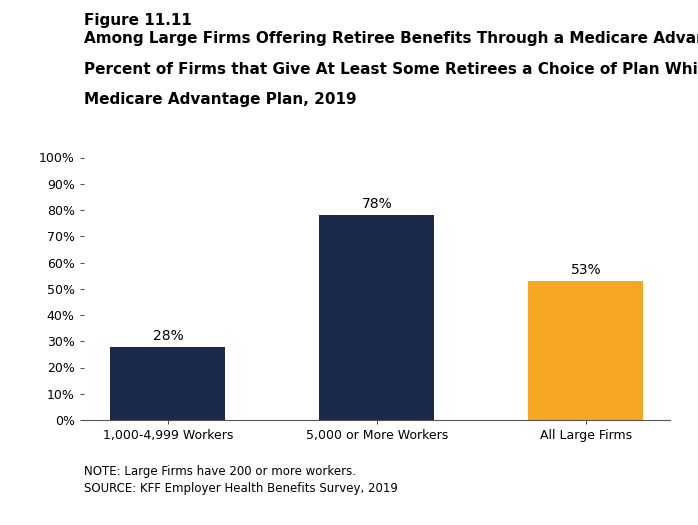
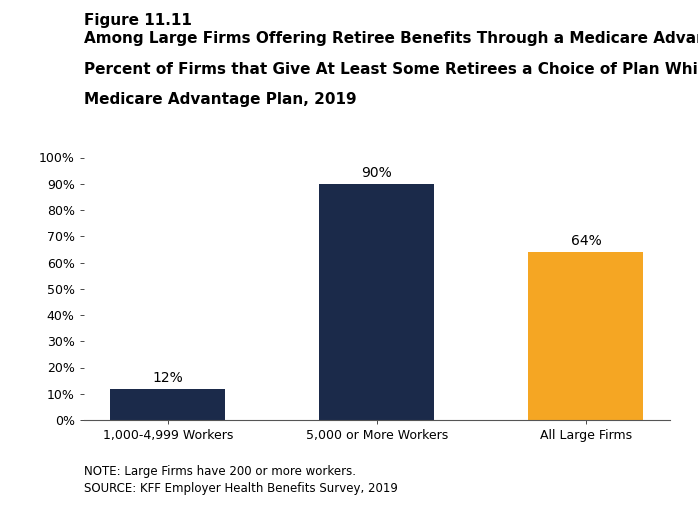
1,000-4,999 Workers: 28% -> 12%
5,000 or More Workers: 78% -> 90%
All Large Firms: 53% -> 64%
